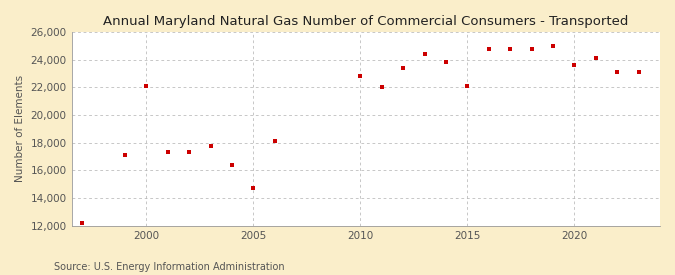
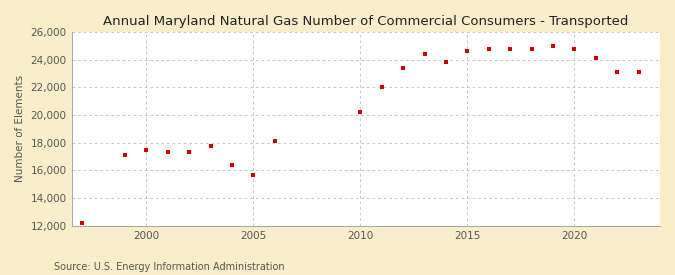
2000: 22,100 -> 17,500
2005: 14,700 -> 15,700
2010: 22,800 -> 20,200
2015: 22,100 -> 24,600
2020: 23,600 -> 24,800
